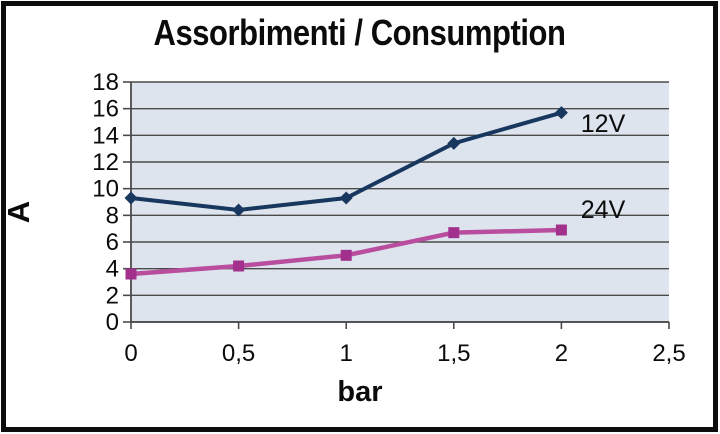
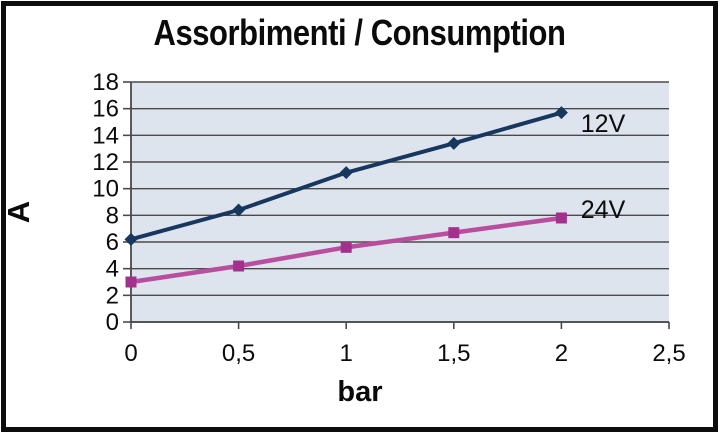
12V/0: 9.3 -> 6.2
24V/0: 3.6 -> 3.0
12V/1: 9.3 -> 11.2
24V/1: 5.0 -> 5.6
24V/2: 6.9 -> 7.8
